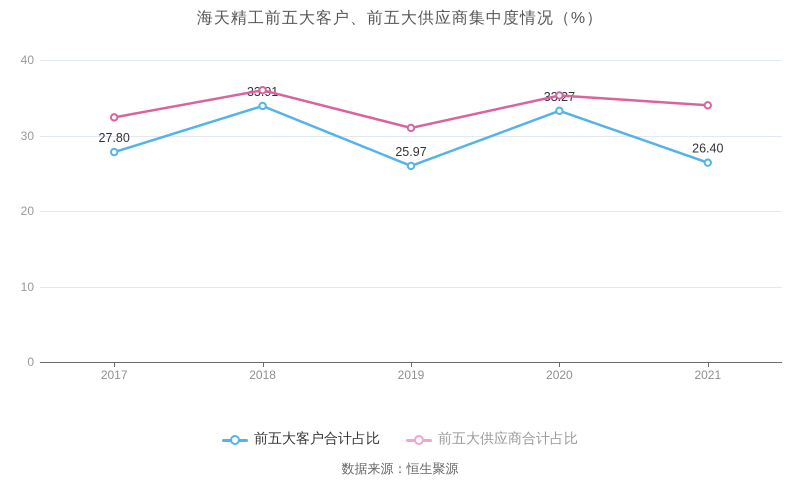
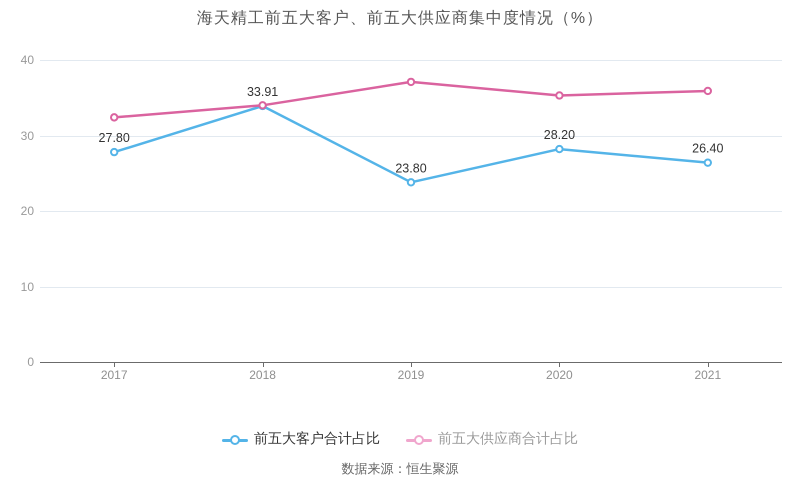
前五大供应商合计占比/2018: 36 -> 34
前五大客户合计占比/2019: 25.97 -> 23.80
前五大供应商合计占比/2019: 31 -> 37
前五大客户合计占比/2020: 33.27 -> 28.20
前五大供应商合计占比/2021: 34 -> 36
